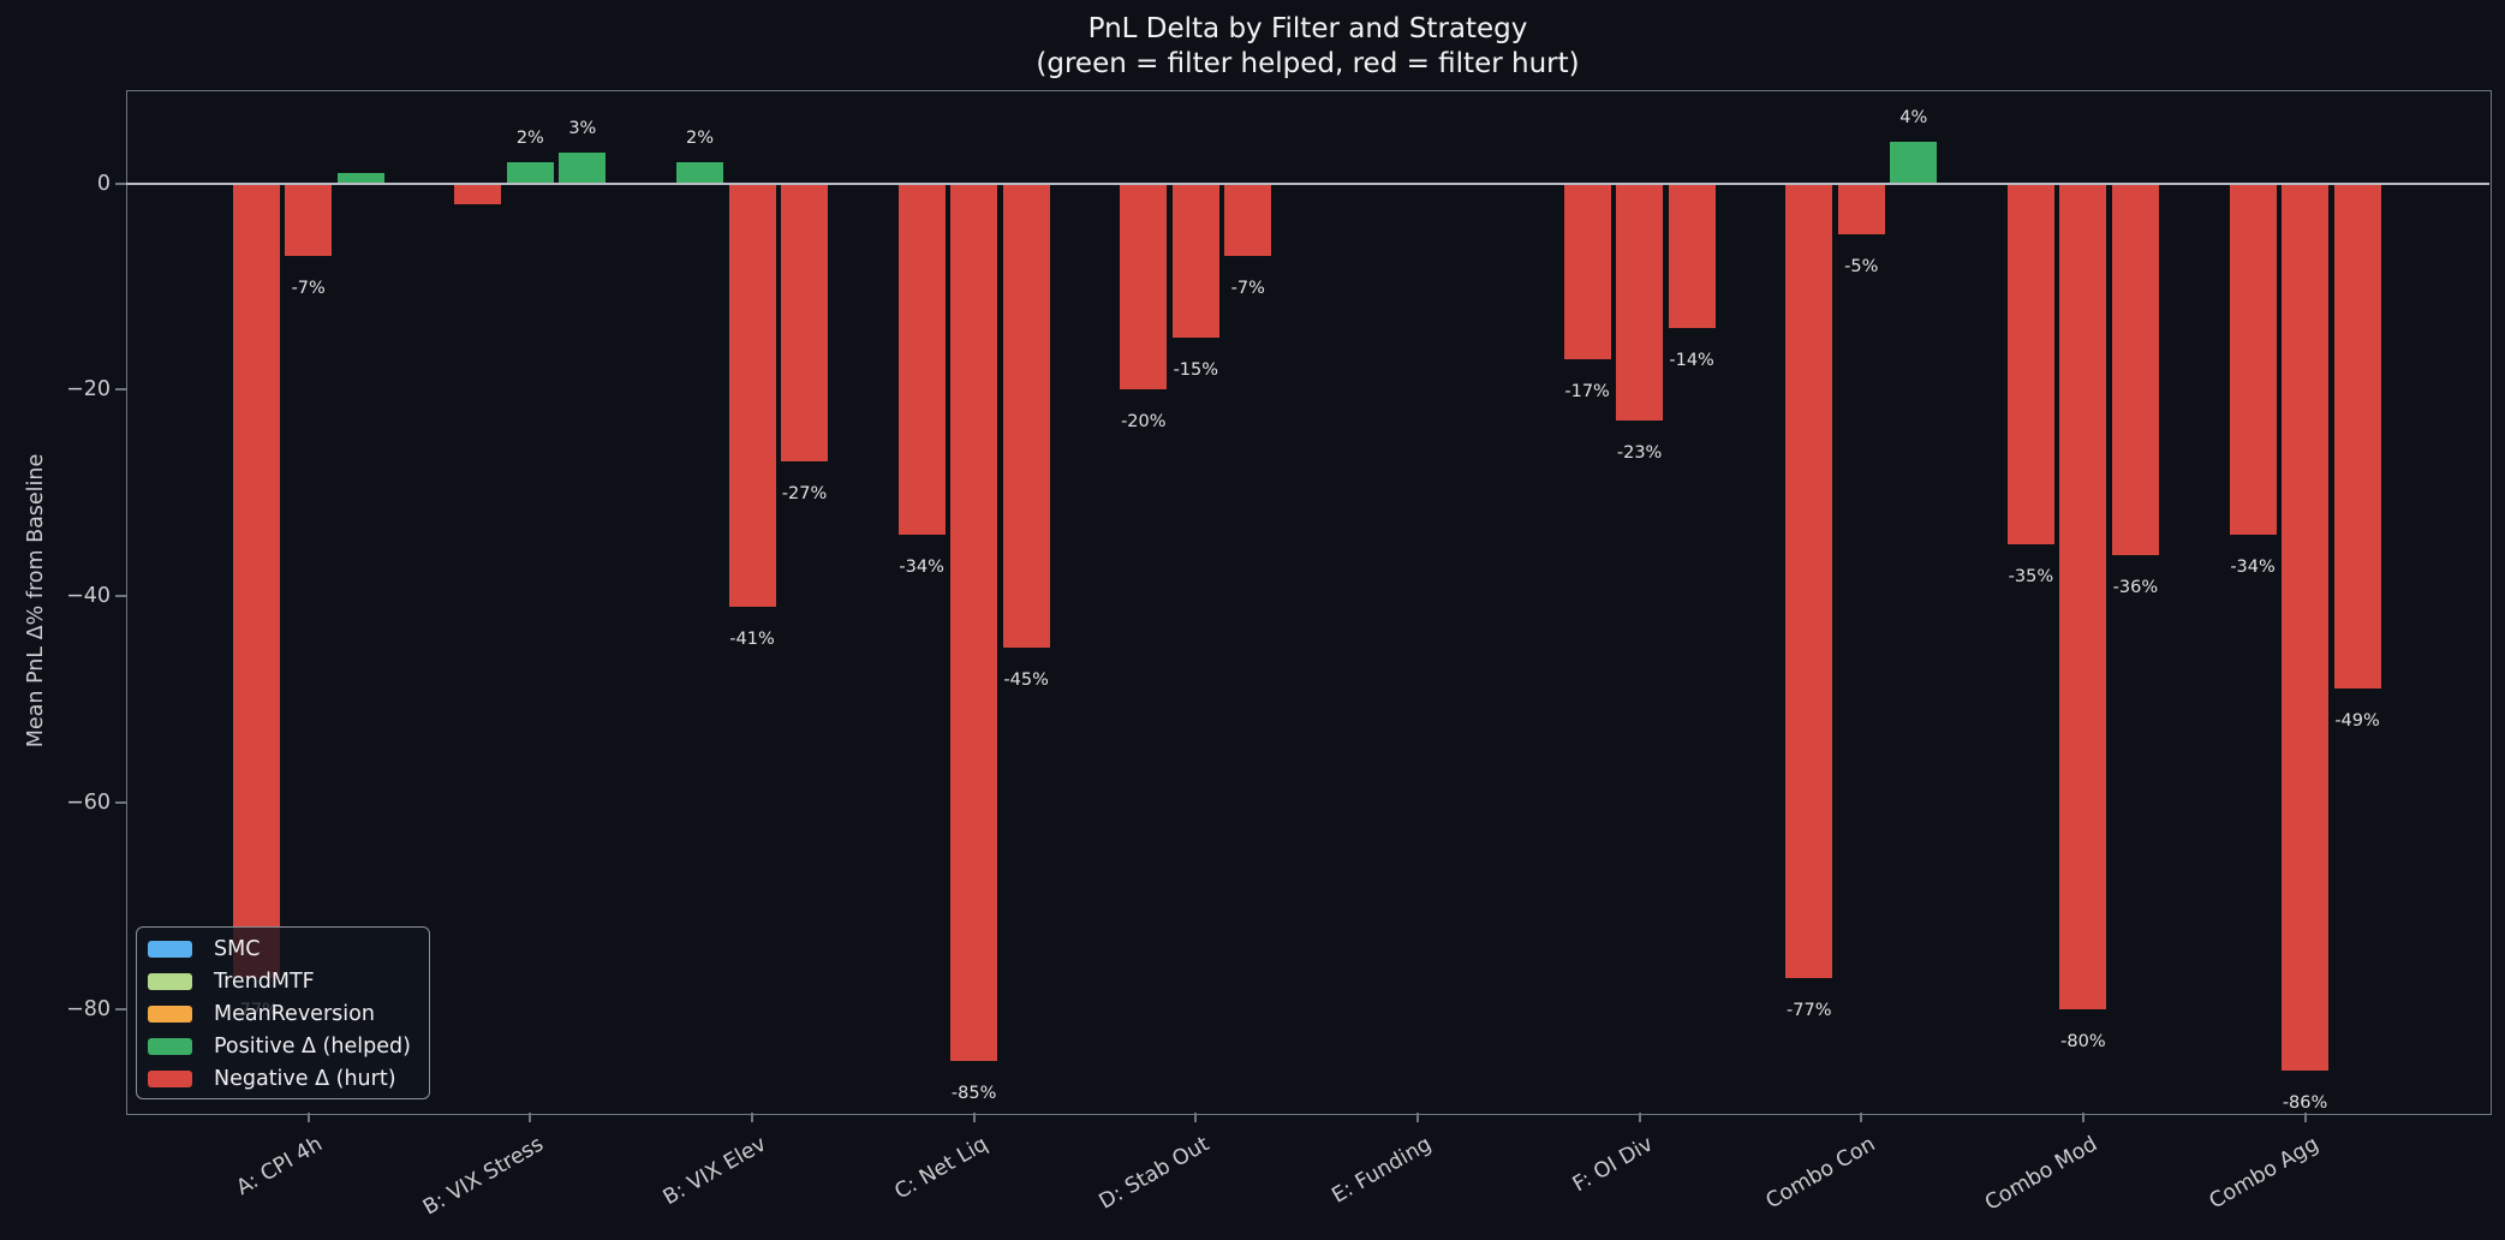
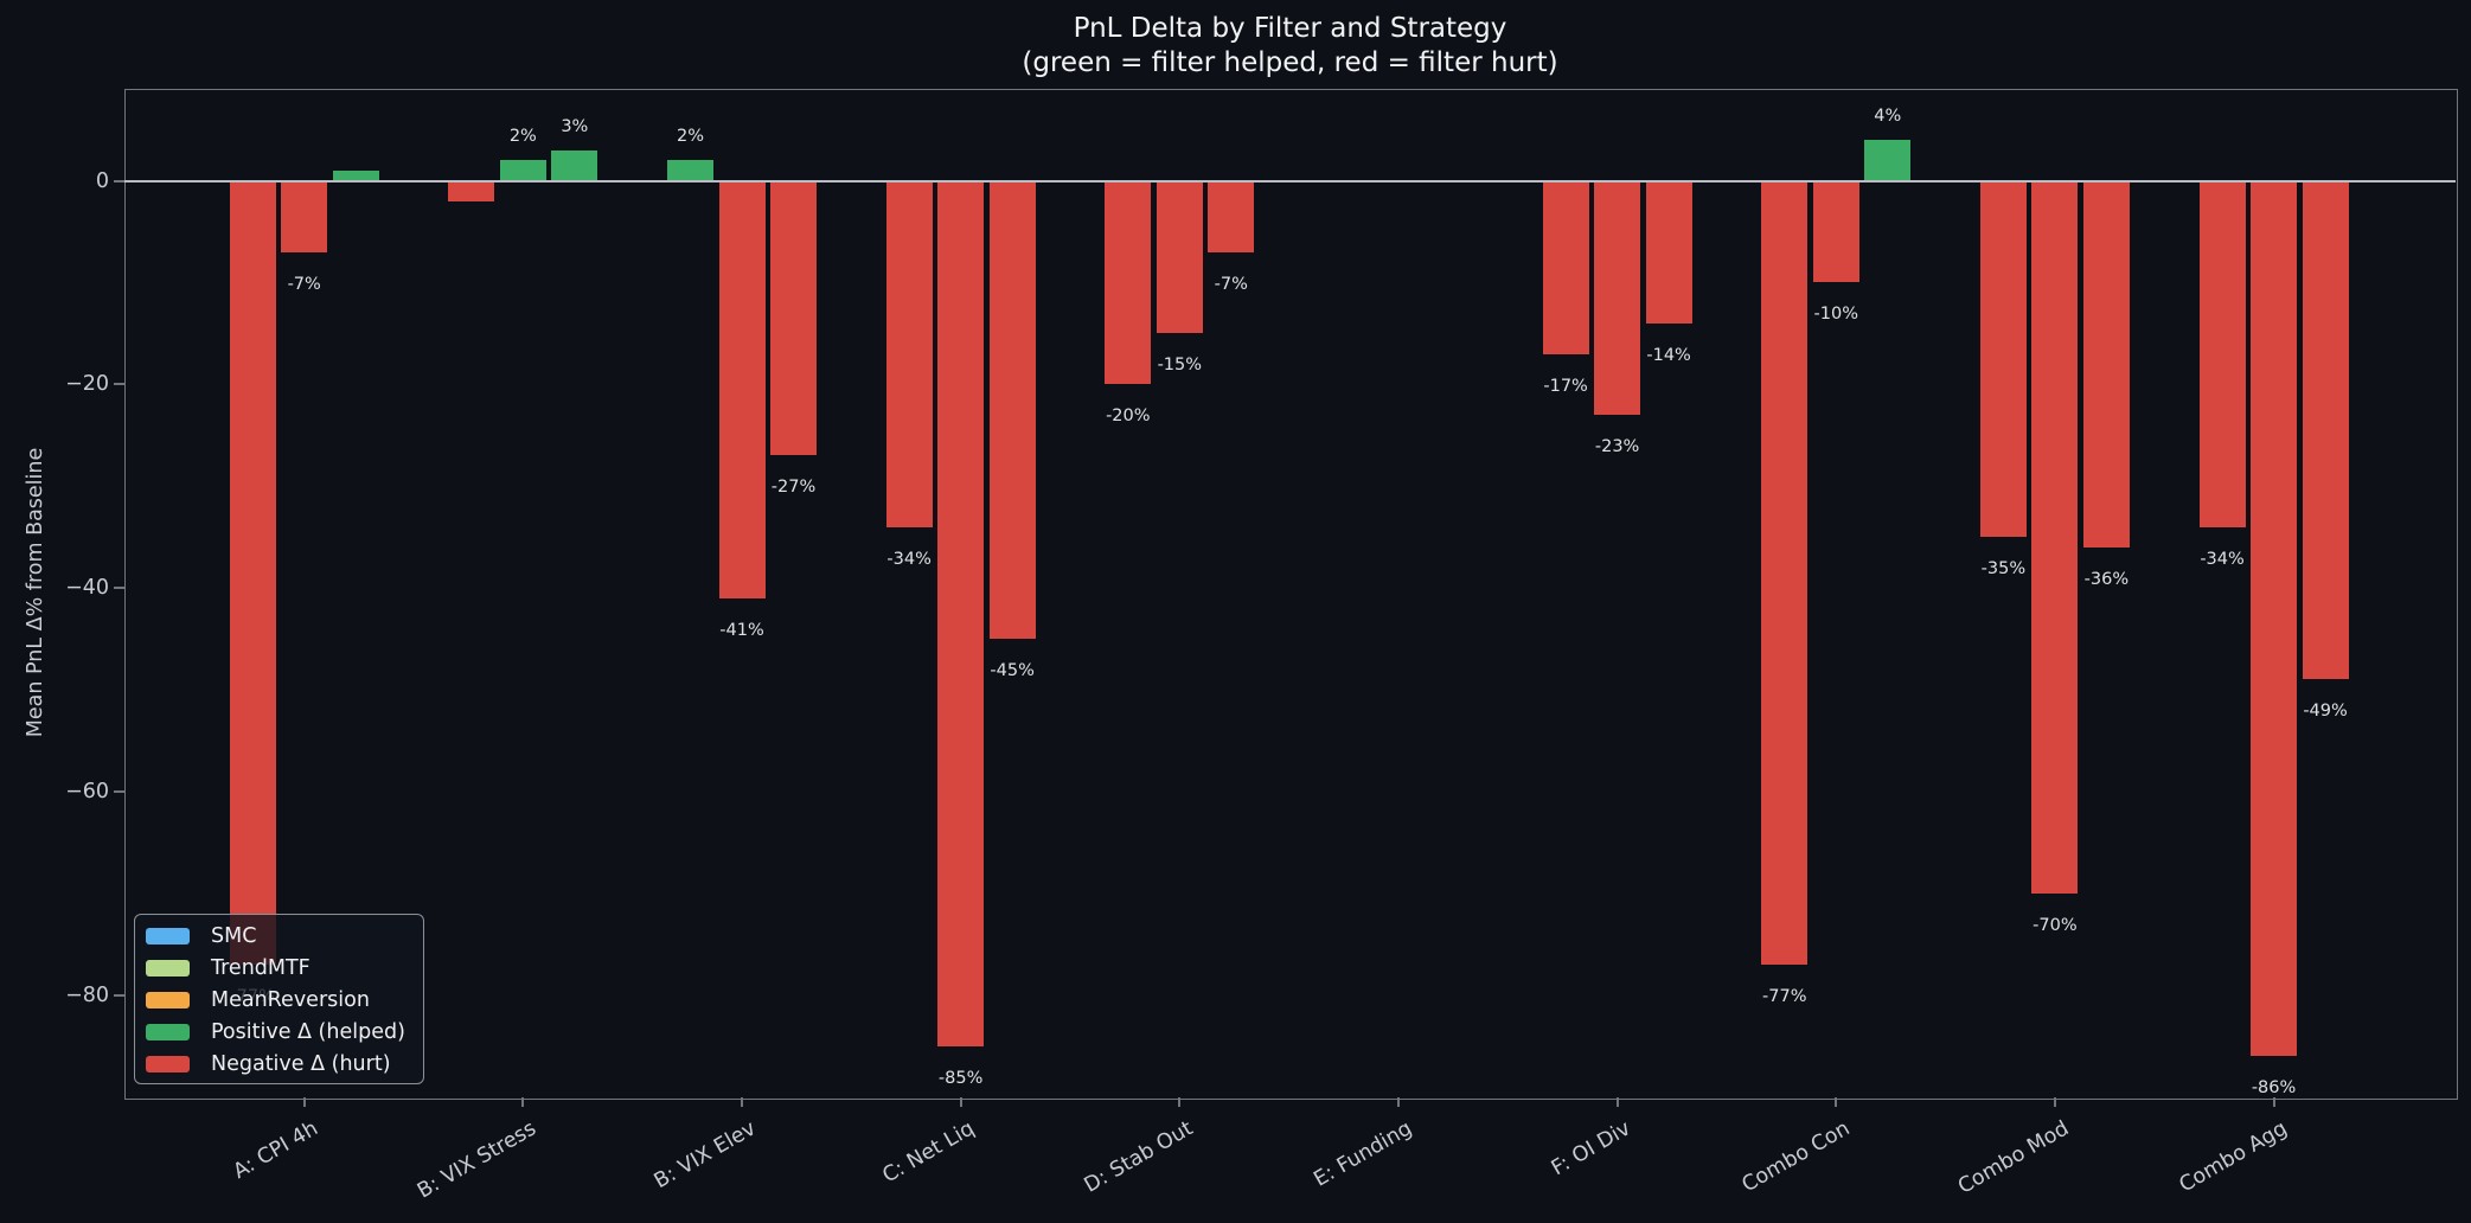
TrendMTF/Combo Con: -5% -> -10%
TrendMTF/Combo Mod: -80% -> -70%
